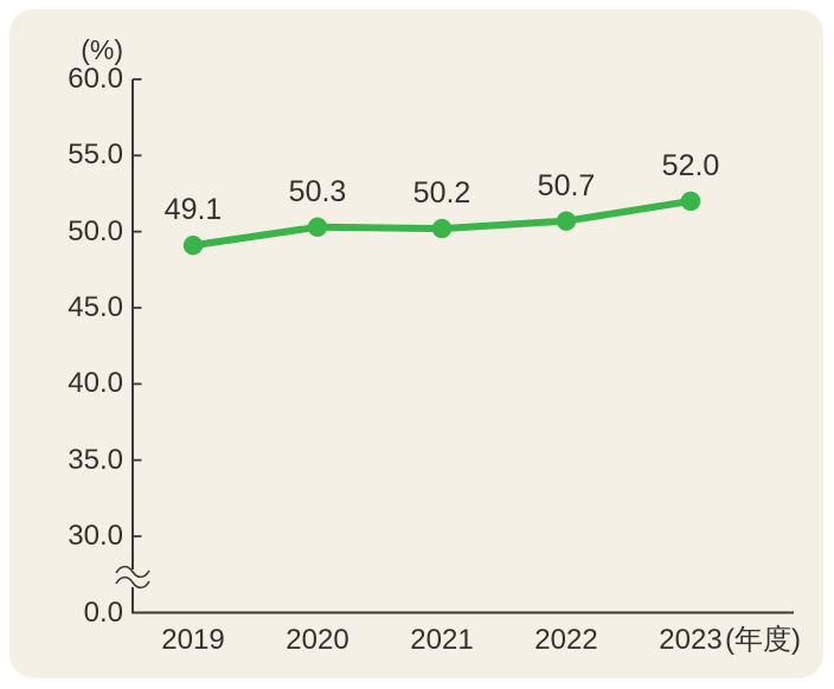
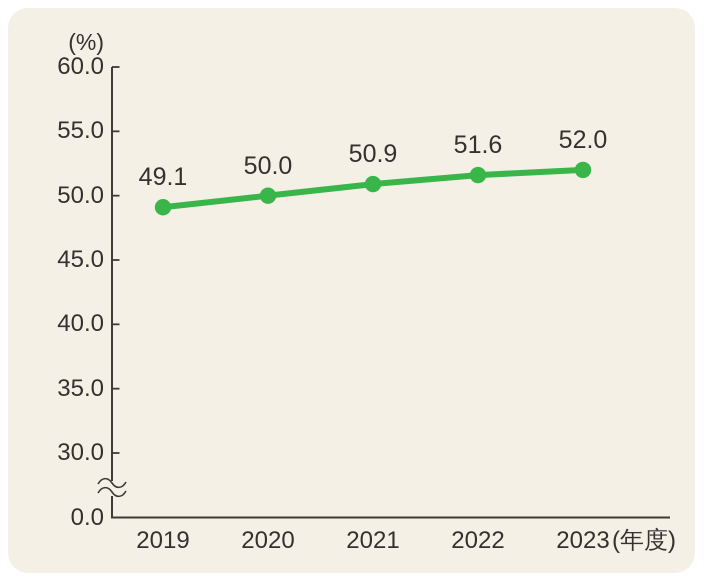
2020: 50.3 -> 50.0
2021: 50.2 -> 50.9
2022: 50.7 -> 51.6
